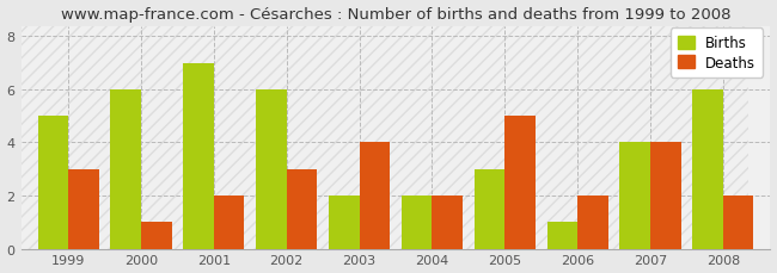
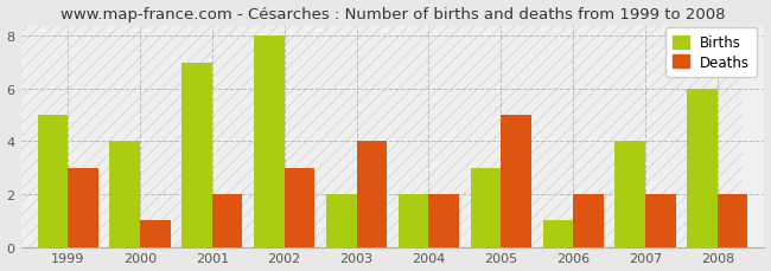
Births/2000: 6 -> 4
Births/2002: 6 -> 8
Deaths/2007: 4 -> 2
